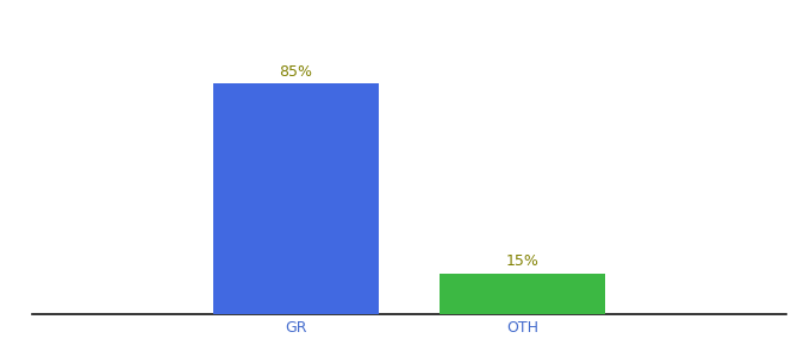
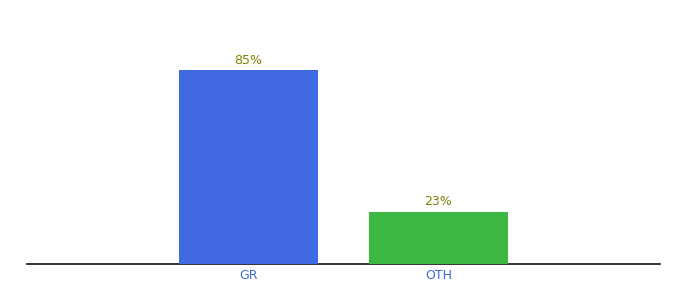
OTH: 15% -> 23%
